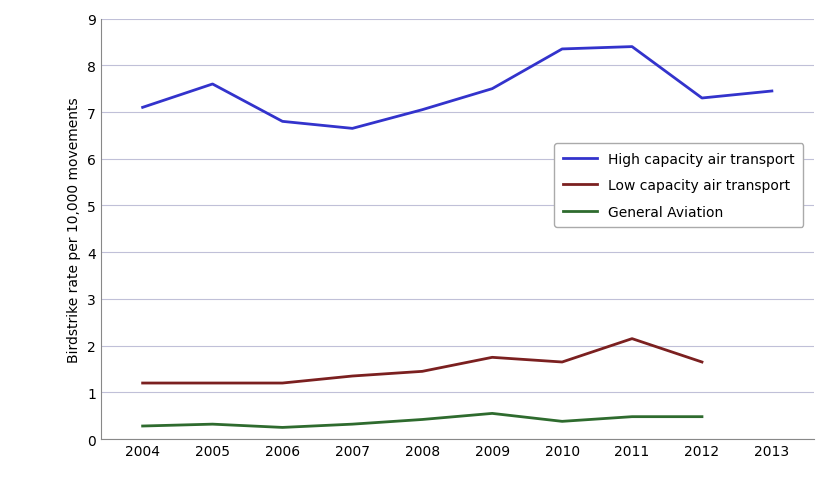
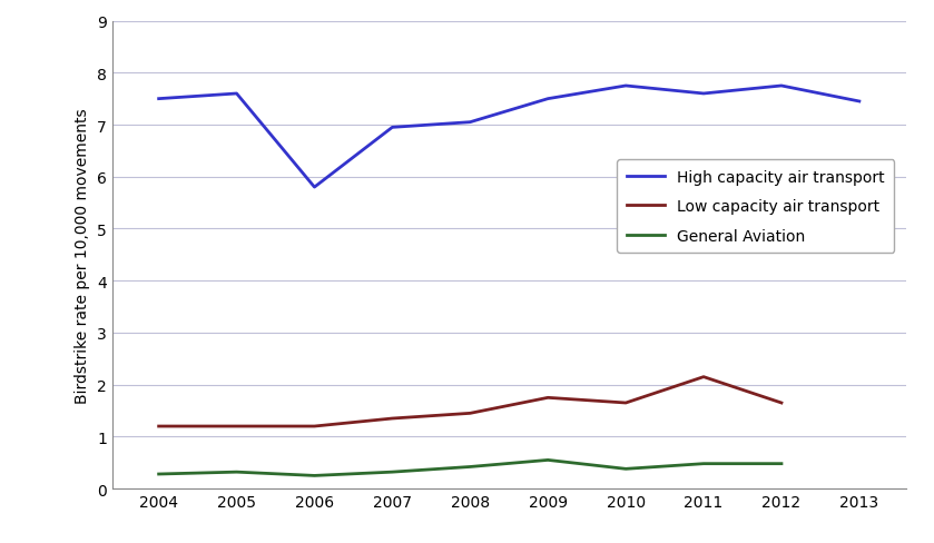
High capacity air transport/2004: 7.10 -> 7.50
High capacity air transport/2006: 6.80 -> 5.80
High capacity air transport/2007: 6.65 -> 6.95
High capacity air transport/2010: 8.35 -> 7.75
High capacity air transport/2011: 8.40 -> 7.60
High capacity air transport/2012: 7.30 -> 7.75
